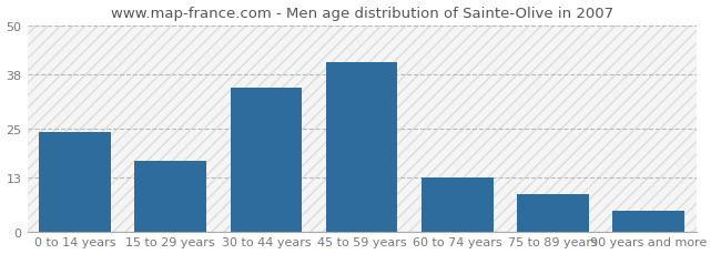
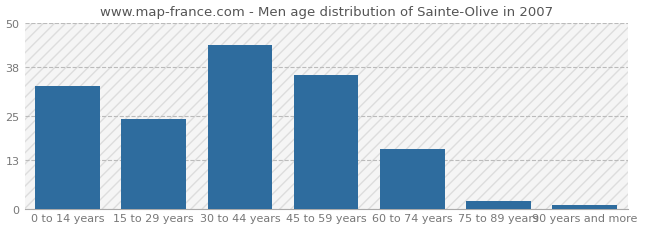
0 to 14 years: 24 -> 33
15 to 29 years: 17 -> 24
30 to 44 years: 35 -> 44
45 to 59 years: 41 -> 36
60 to 74 years: 13 -> 16
75 to 89 years: 9 -> 2
90 years and more: 5 -> 1
